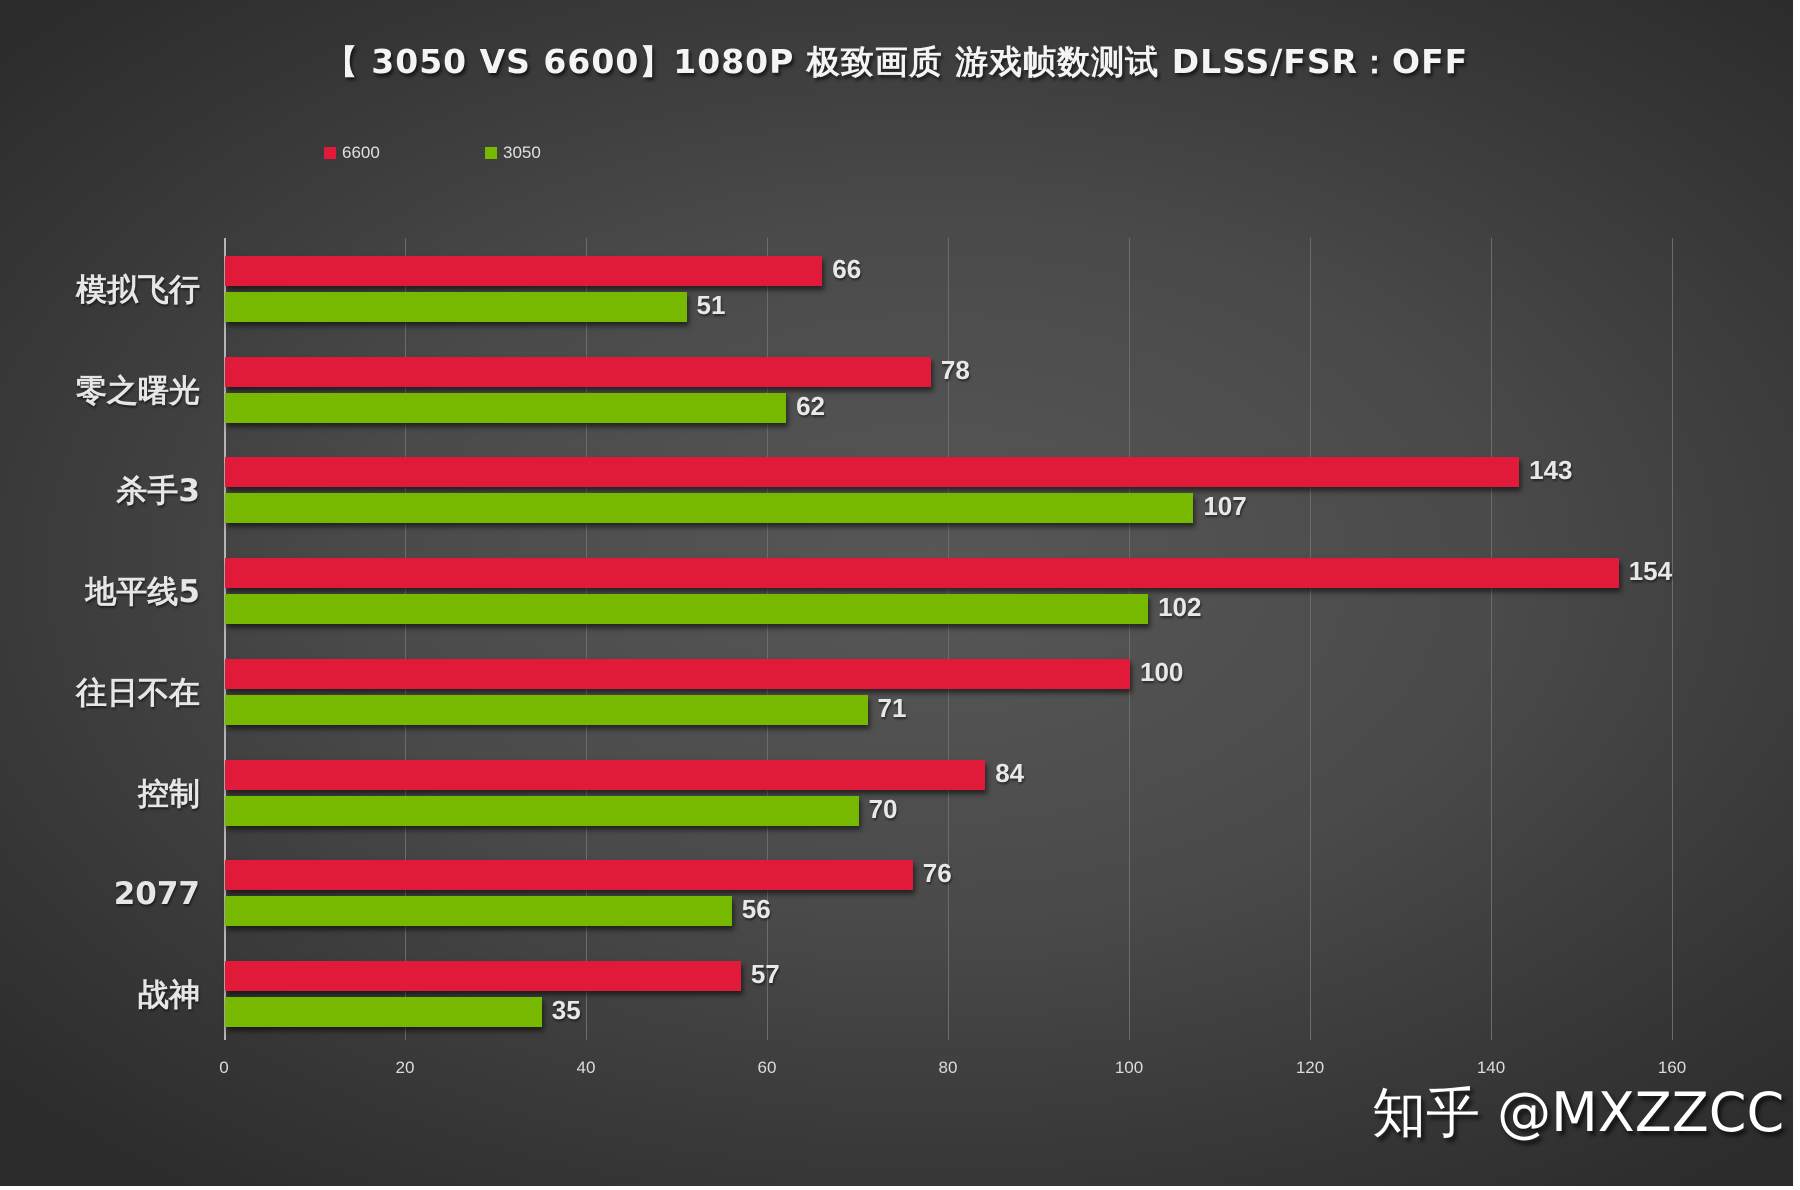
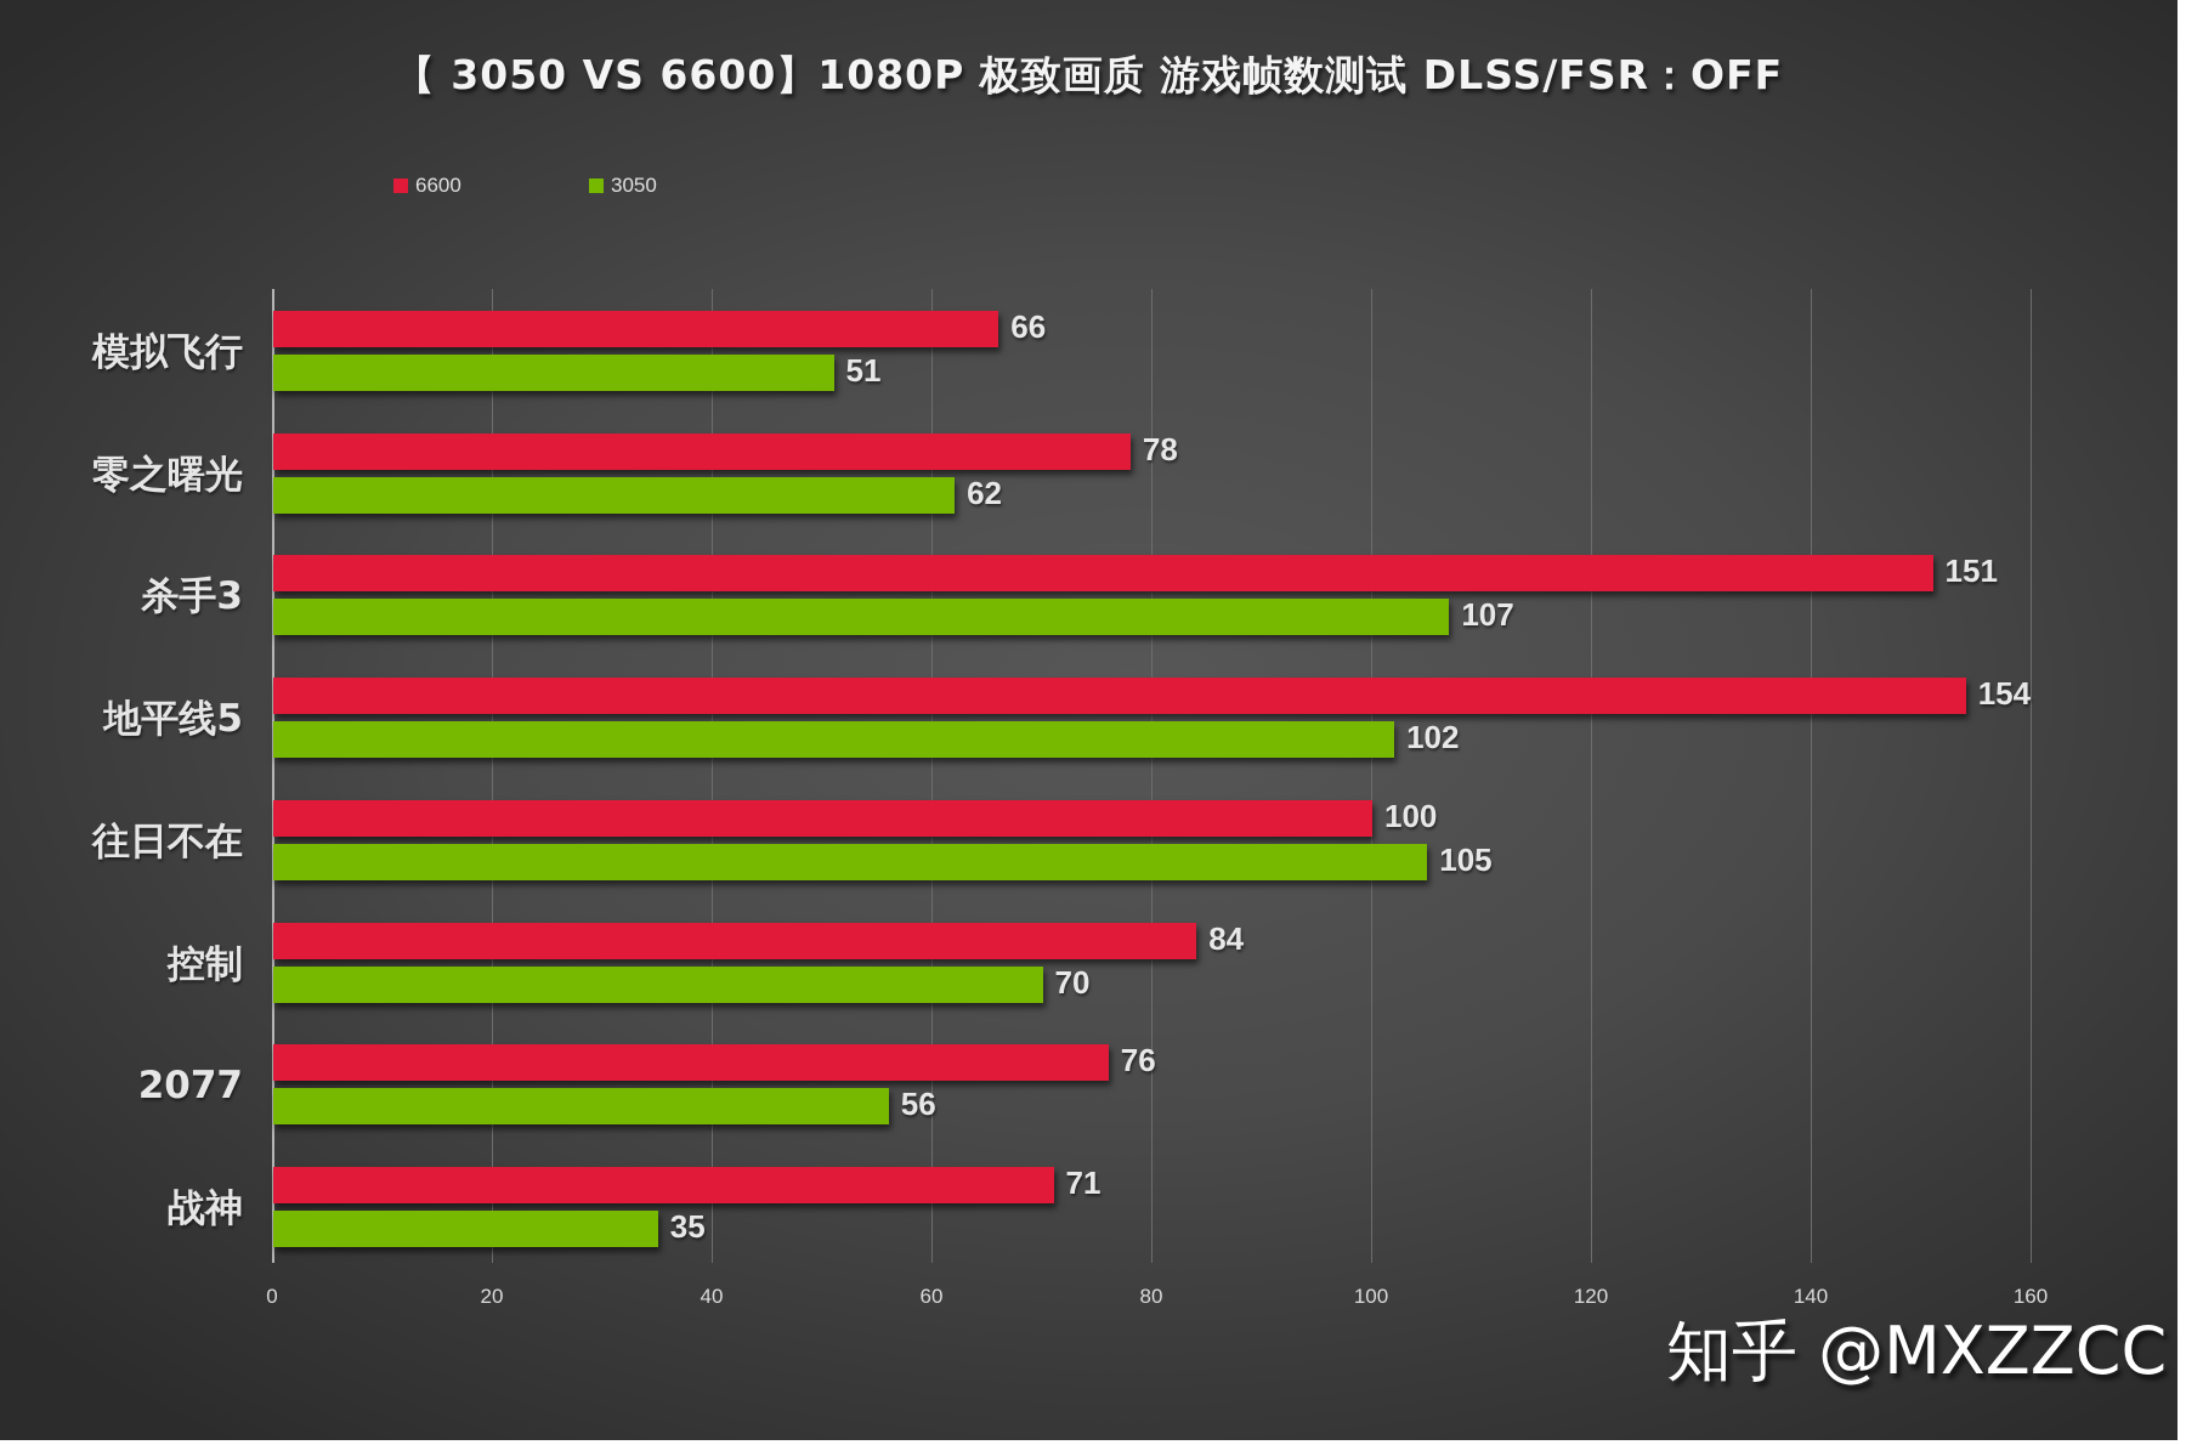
6600/杀手3: 143 -> 151
3050/往日不在: 71 -> 105
6600/战神: 57 -> 71
